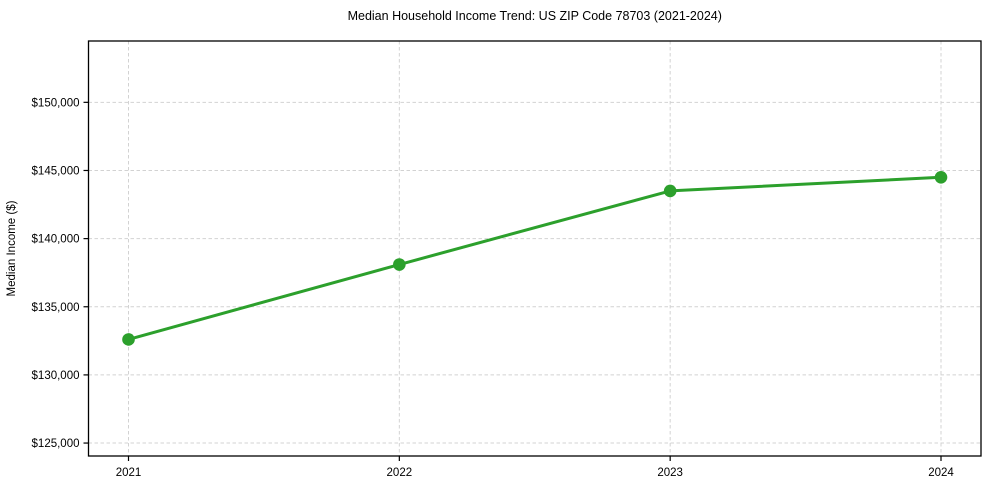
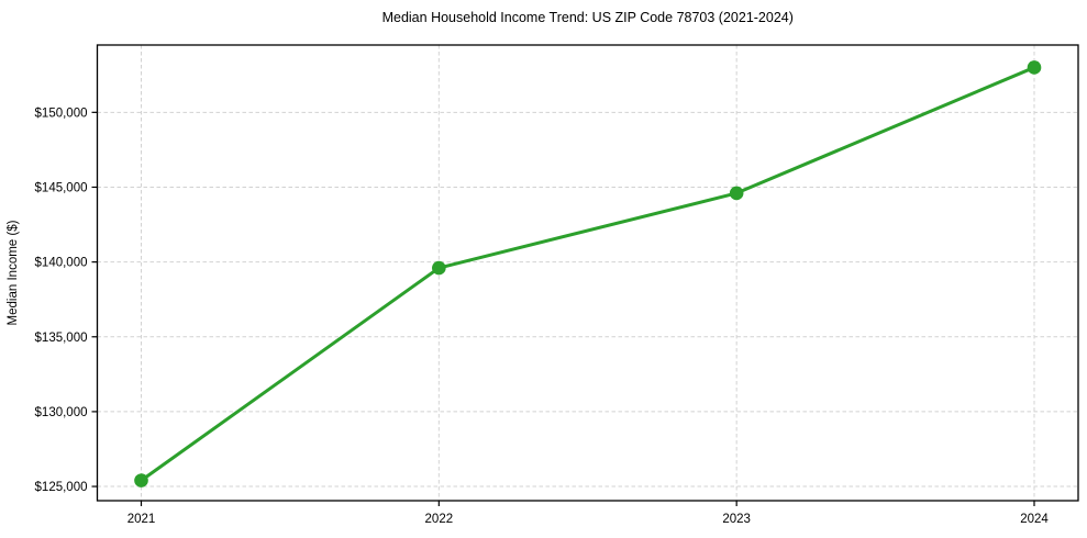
2021: $132600 -> $125400
2022: $138100 -> $139600
2023: $143500 -> $144600
2024: $144500 -> $153000
